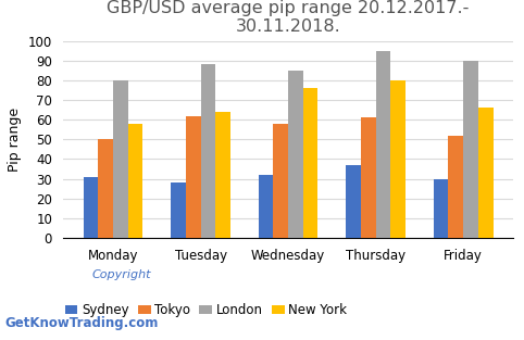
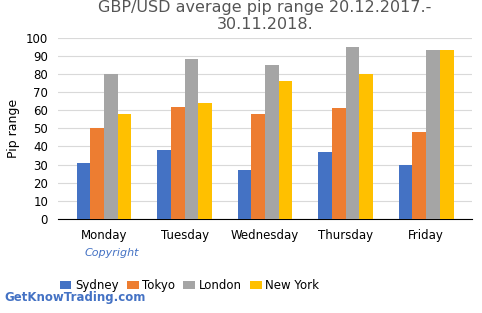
Sydney/Tuesday: 28 -> 38
Sydney/Wednesday: 32 -> 27
Tokyo/Friday: 52 -> 48
London/Friday: 90 -> 93
New York/Friday: 66 -> 93
